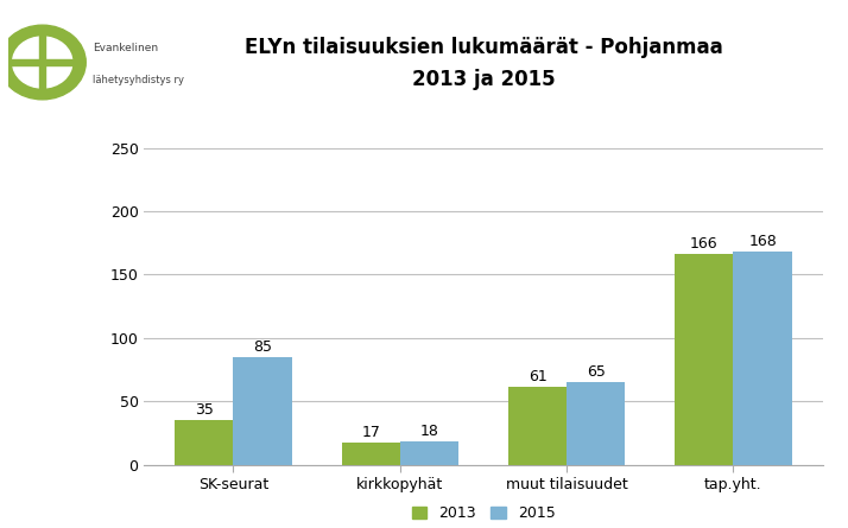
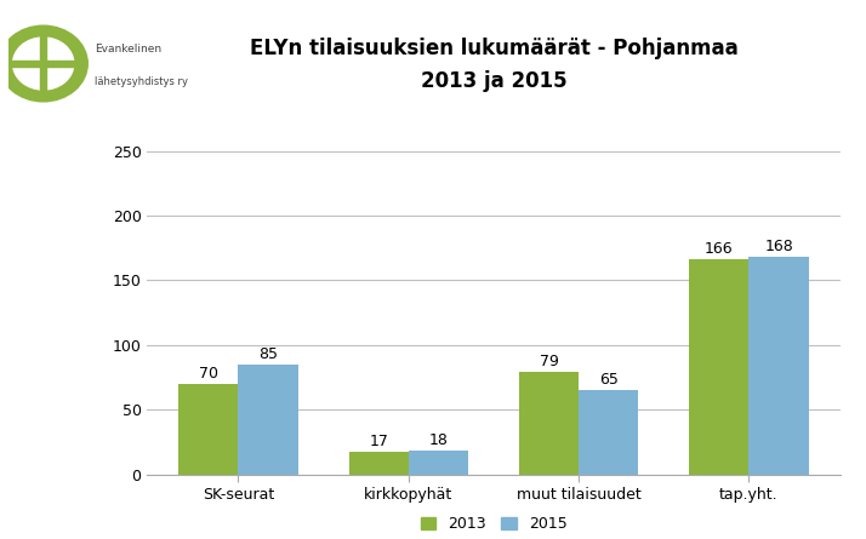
2013/SK-seurat: 35 -> 70
2013/muut tilaisuudet: 61 -> 79
